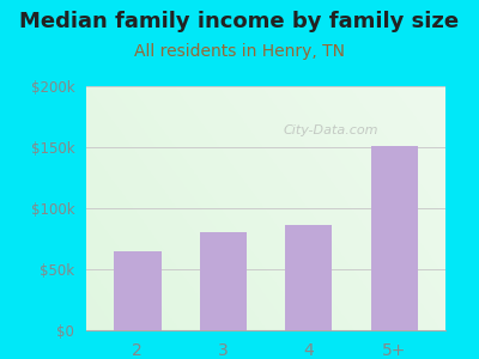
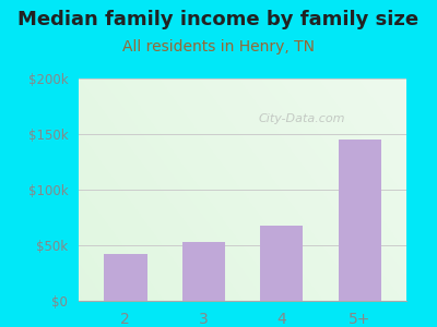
2: $65k -> $42k
3: $80k -> $53k
4: $86k -> $68k
5+: $151k -> $145k
